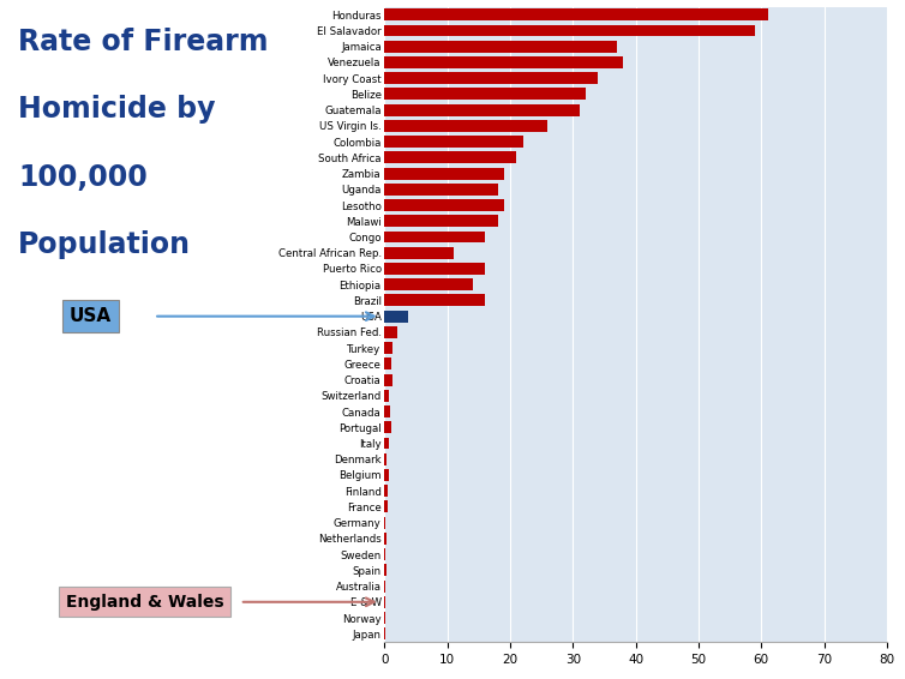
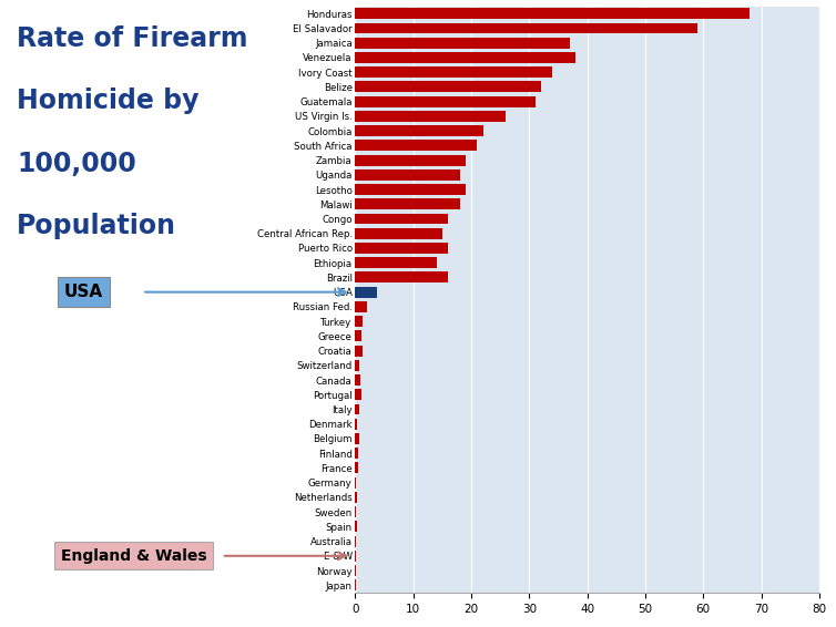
Honduras: 61.0 -> 68.0
Central African Rep.: 11.0 -> 15.0
